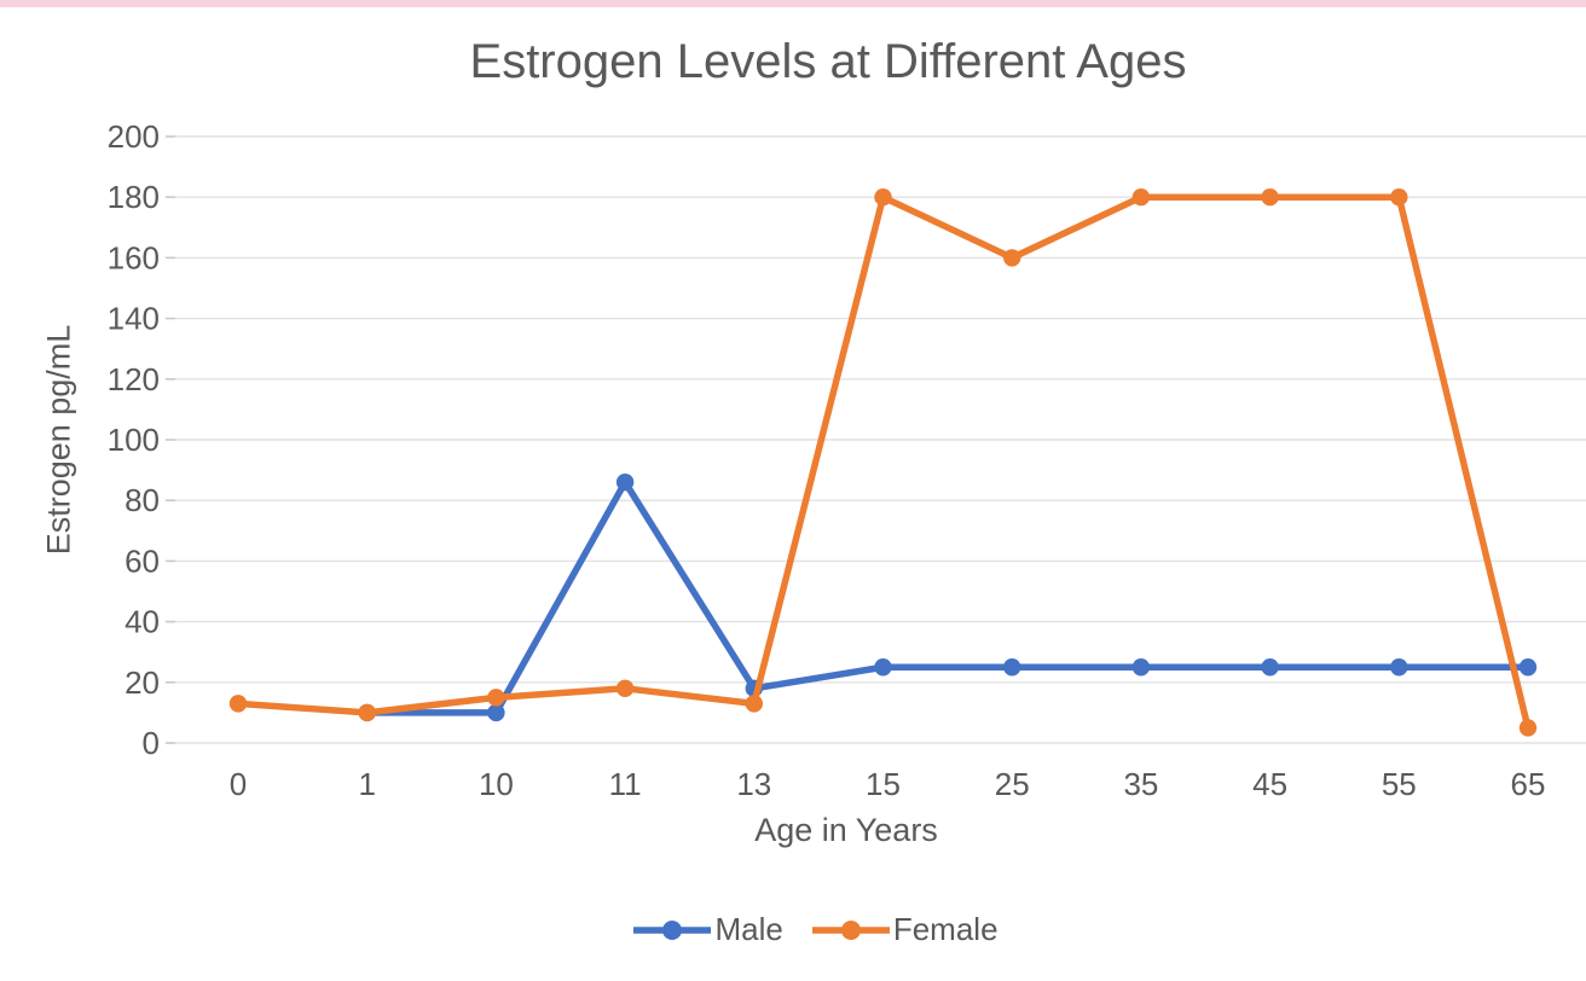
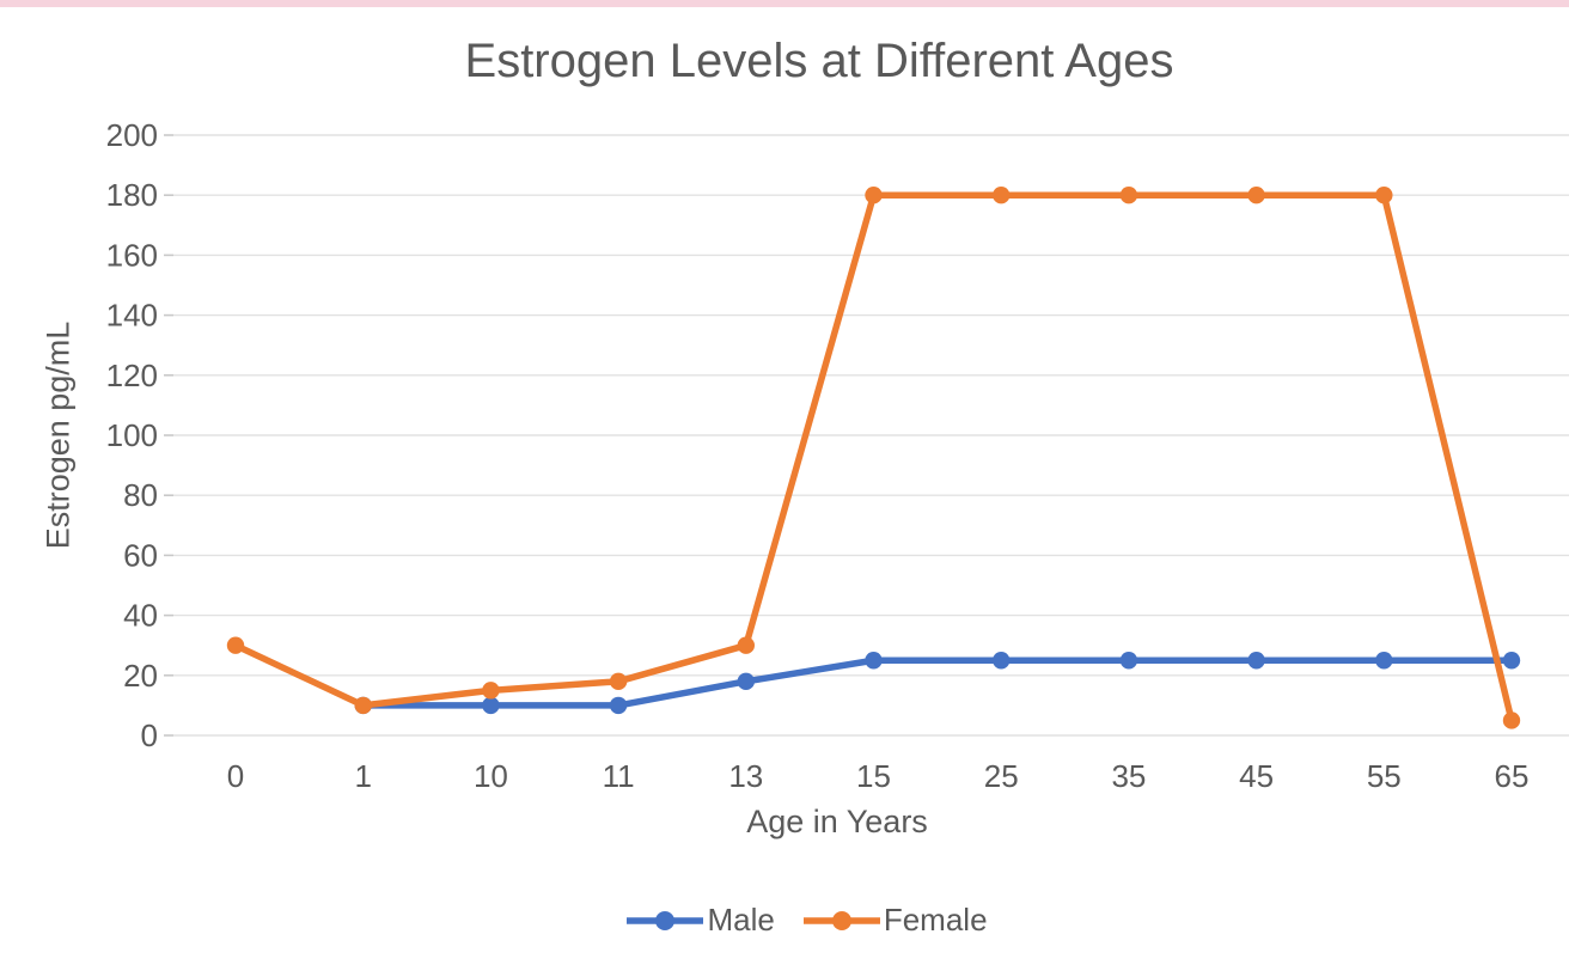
Female/0: 13 -> 30
Male/11: 86 -> 10
Female/13: 13 -> 30
Female/25: 160 -> 180
